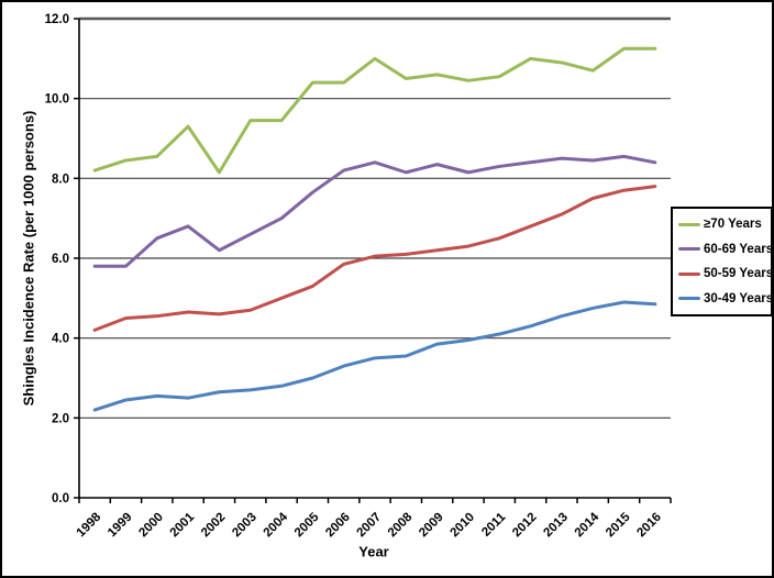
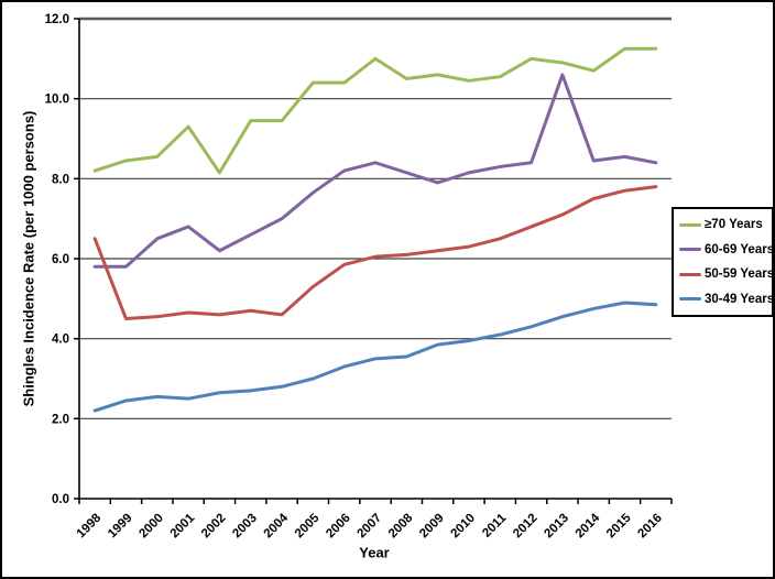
50-59 Years/1998: 4.2 -> 6.5
50-59 Years/2004: 5.0 -> 4.6
60-69 Years/2009: 8.3 -> 7.9
60-69 Years/2013: 8.5 -> 10.6
